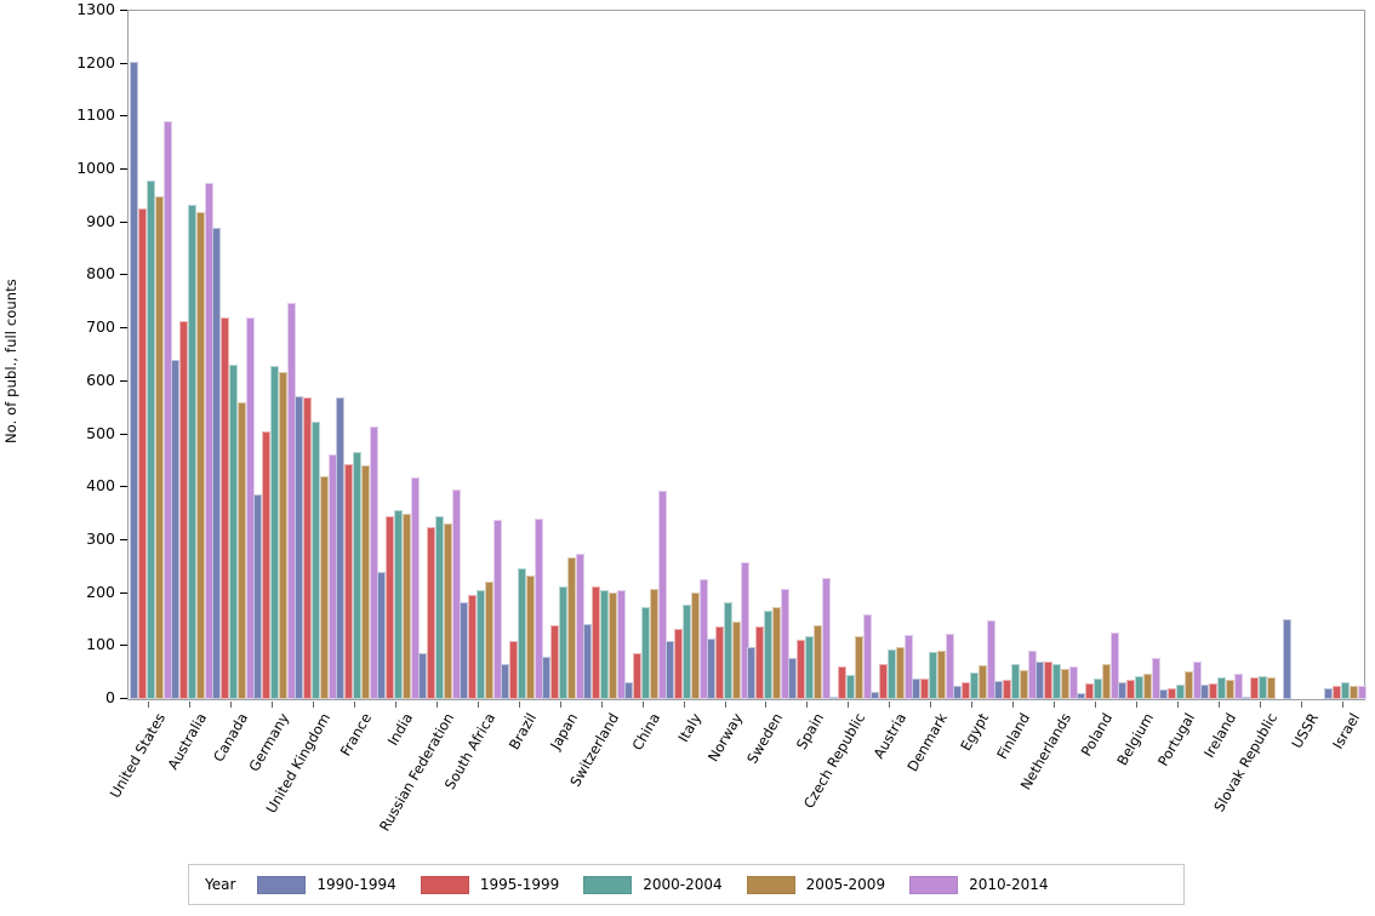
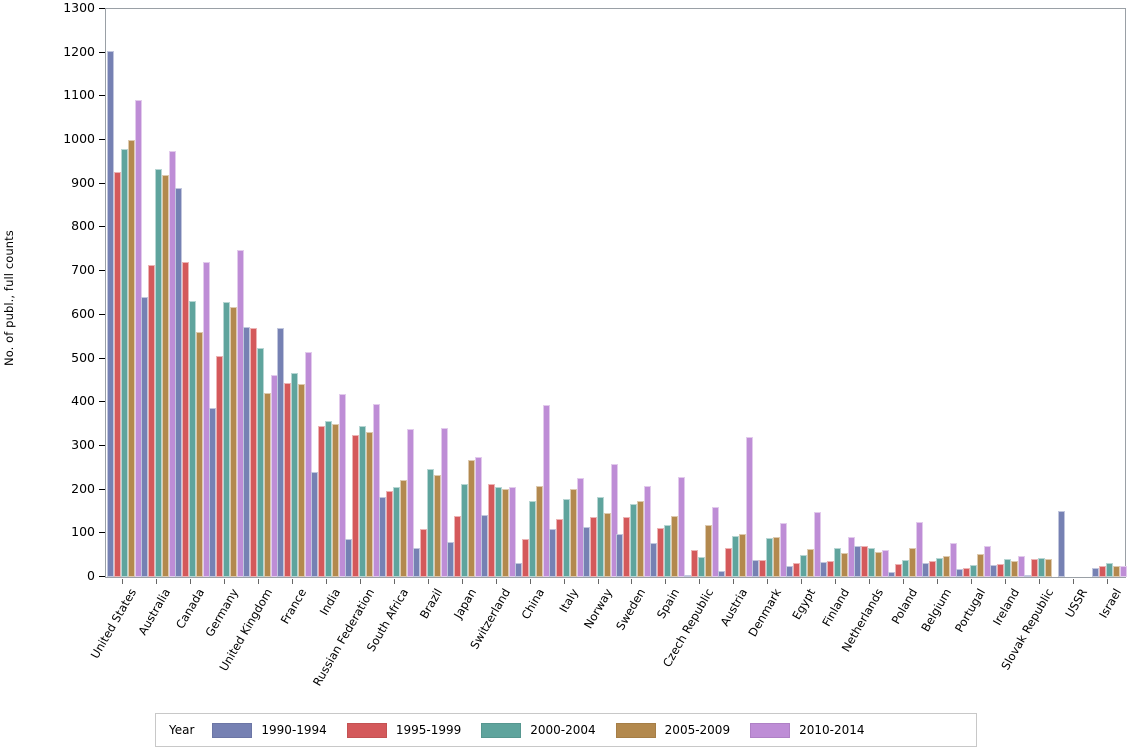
2005-2009/United States: 950 -> 1000
2010-2014/Austria: 120 -> 320
